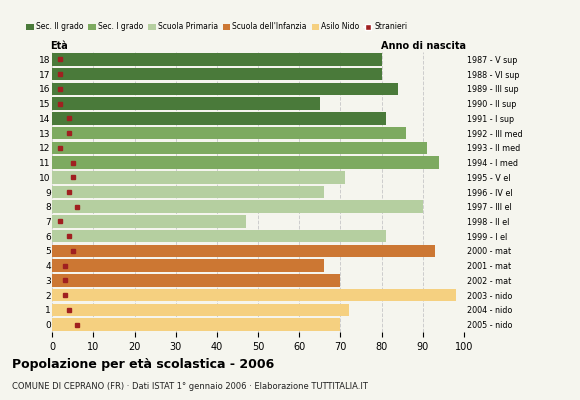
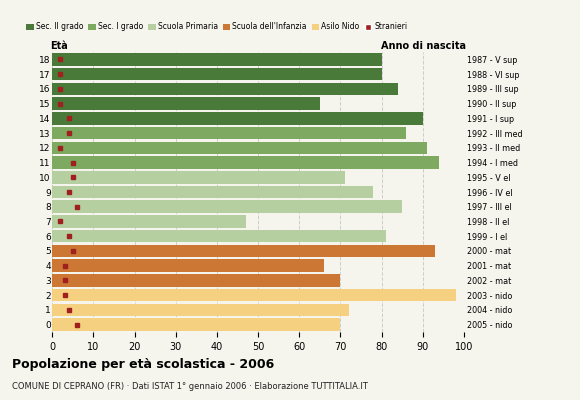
14: 81 -> 90
9: 66 -> 78
8: 90 -> 85
